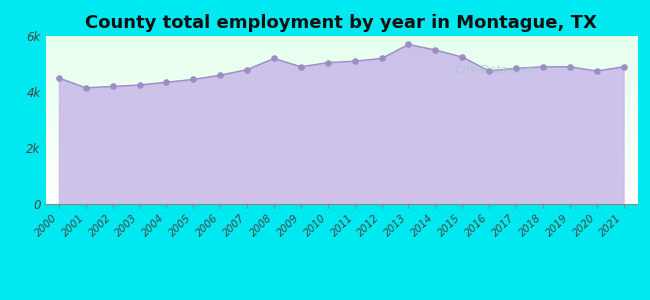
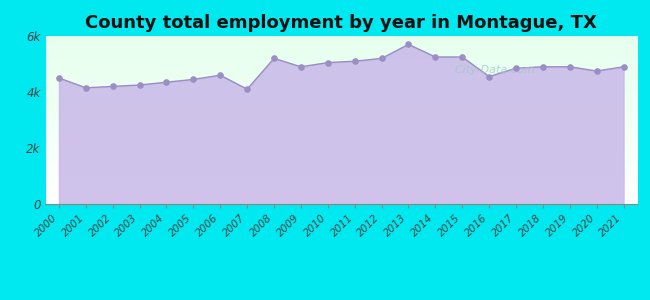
2007: 4.80k -> 4.10k
2014: 5.50k -> 5.25k
2016: 4.75k -> 4.55k
